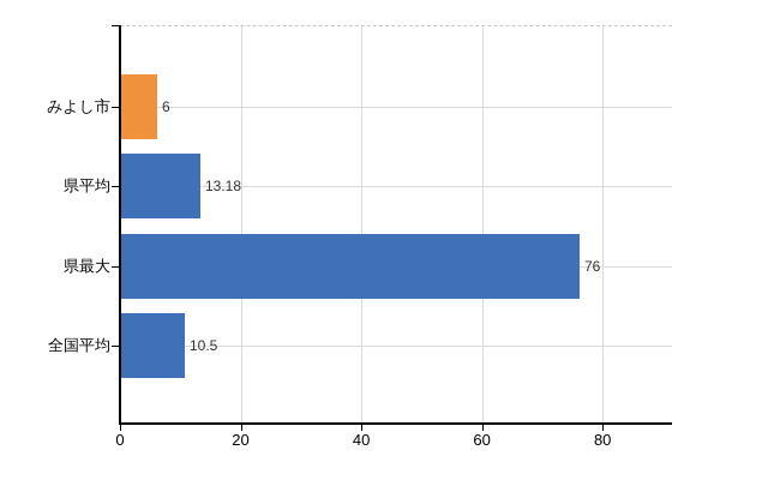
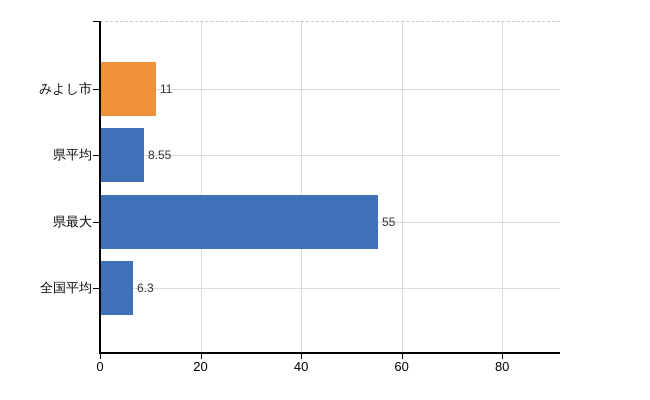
みよし市: 6 -> 11
県平均: 13.18 -> 8.55
県最大: 76 -> 55
全国平均: 10.5 -> 6.3
